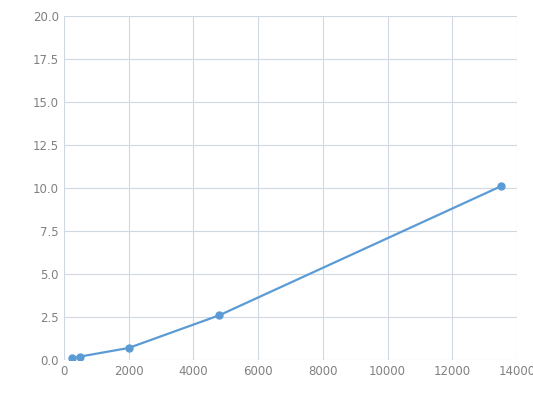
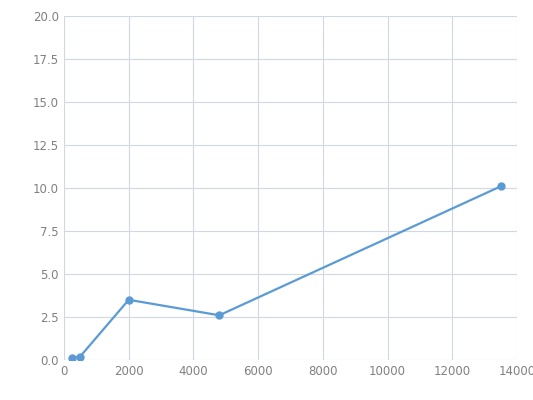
2000: 0.7 -> 3.5
